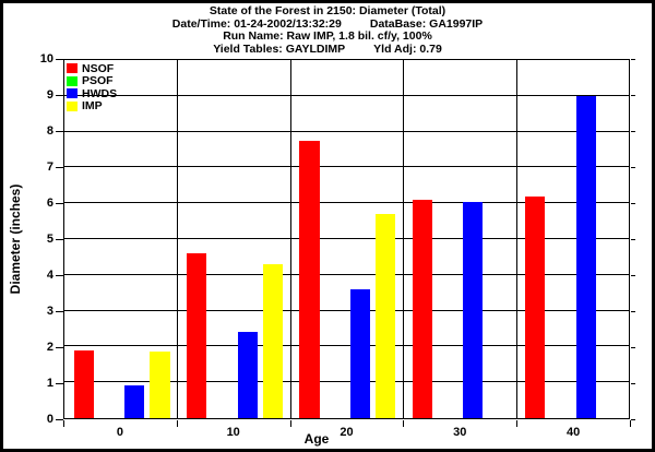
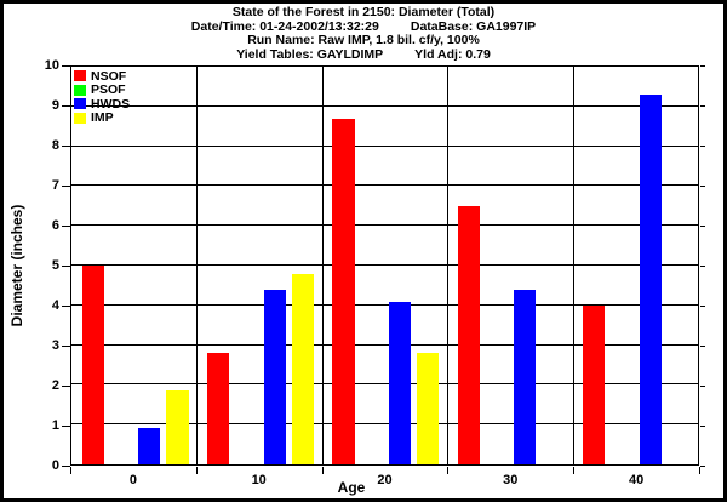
NSOF/0: 1.9 -> 5.0
NSOF/10: 4.6 -> 2.8
HWDS/10: 2.4 -> 4.4
IMP/10: 4.3 -> 4.8
NSOF/20: 7.8 -> 8.7
HWDS/20: 3.6 -> 4.1
IMP/20: 5.7 -> 2.8
NSOF/30: 6.1 -> 6.5
HWDS/30: 6.0 -> 4.4
NSOF/40: 6.2 -> 4.0
HWDS/40: 9.0 -> 9.3
